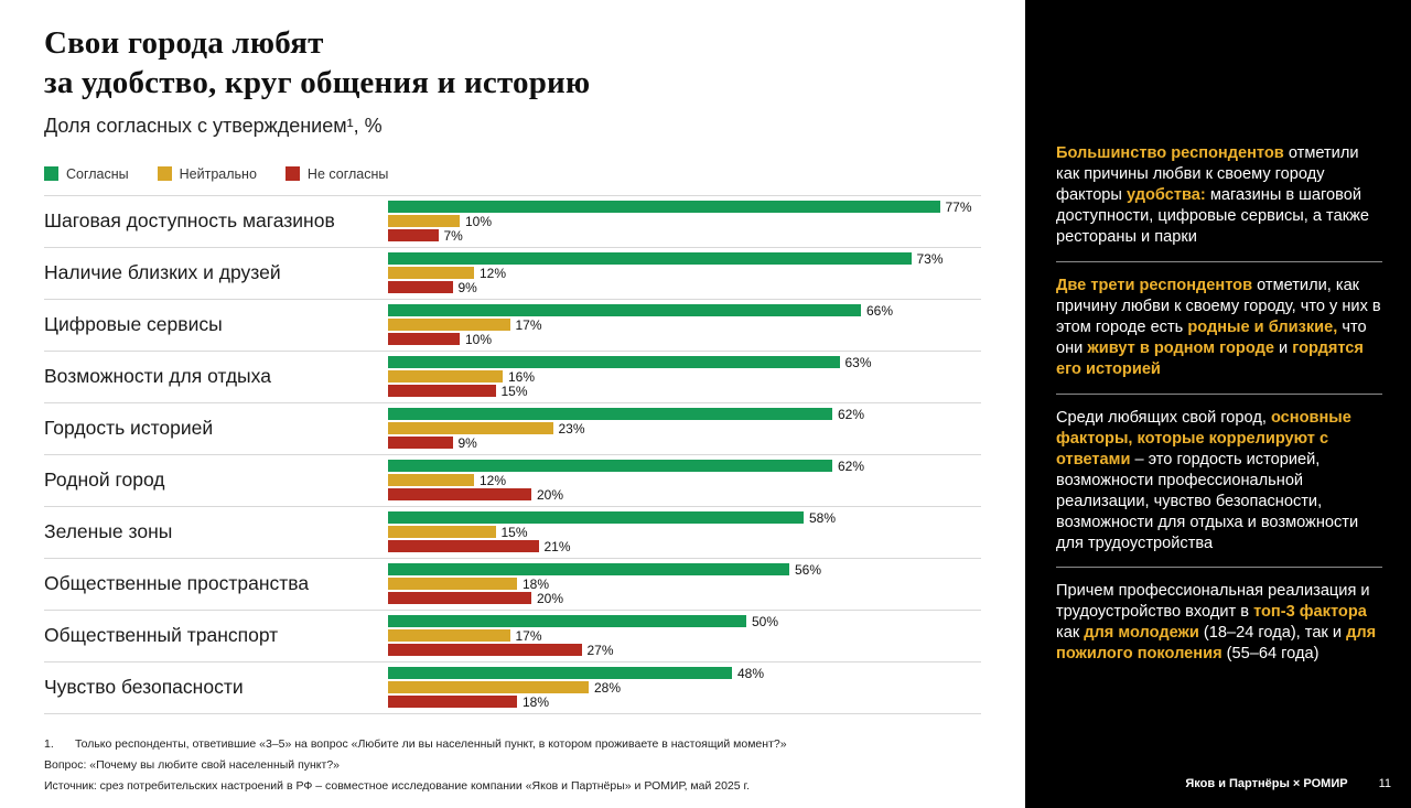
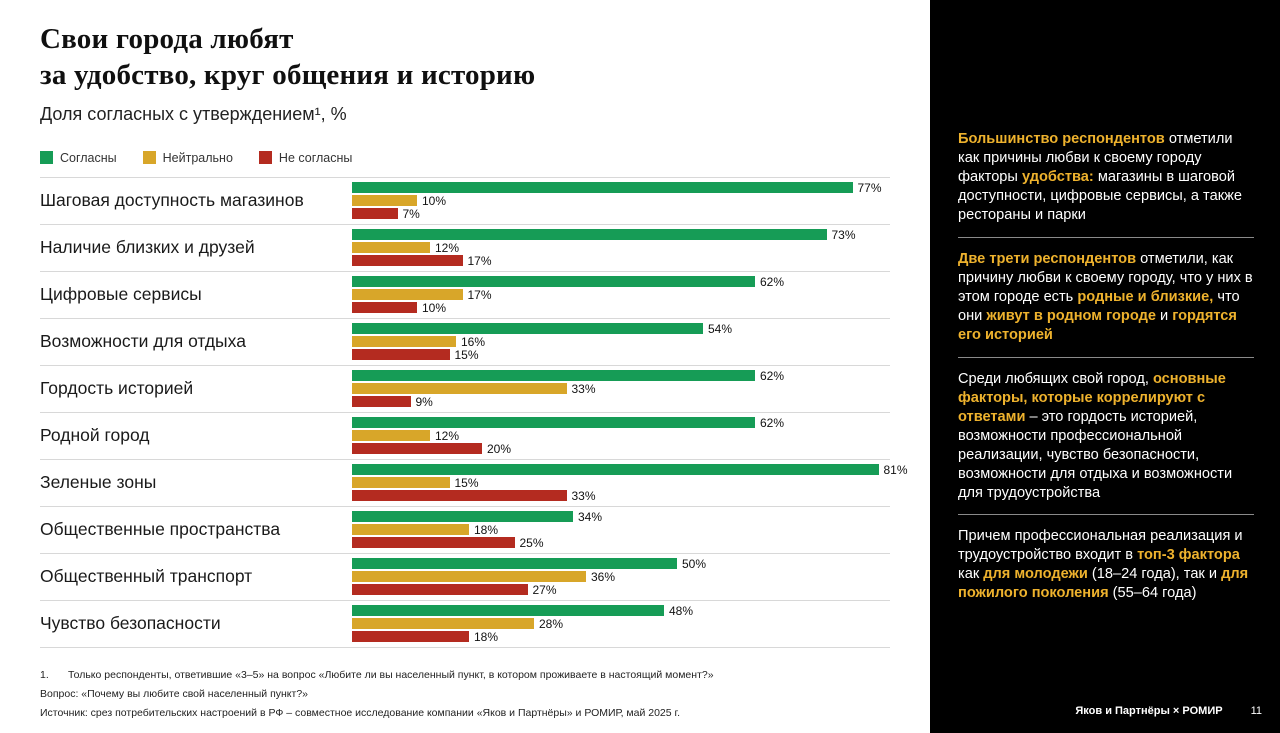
Не согласны/Наличие близких и друзей: 9% -> 17%
Согласны/Цифровые сервисы: 66% -> 62%
Согласны/Возможности для отдыха: 63% -> 54%
Нейтрально/Гордость историей: 23% -> 33%
Согласны/Зеленые зоны: 58% -> 81%
Не согласны/Зеленые зоны: 21% -> 33%
Согласны/Общественные пространства: 56% -> 34%
Не согласны/Общественные пространства: 20% -> 25%
Нейтрально/Общественный транспорт: 17% -> 36%
